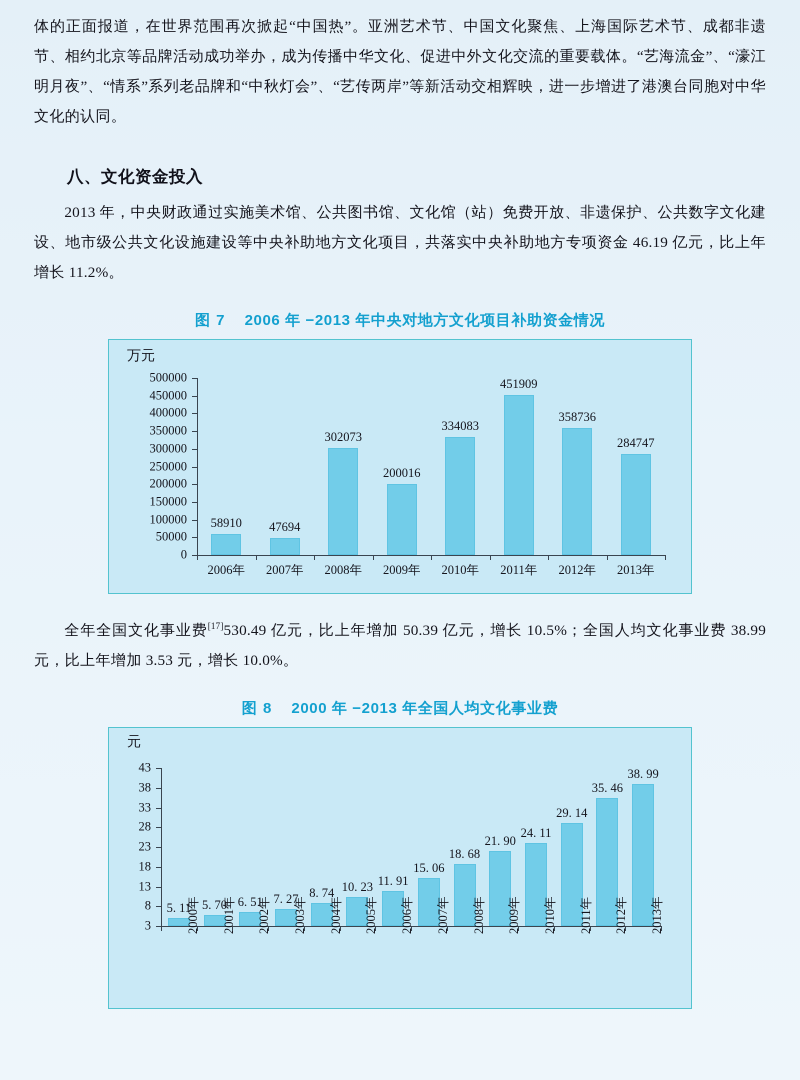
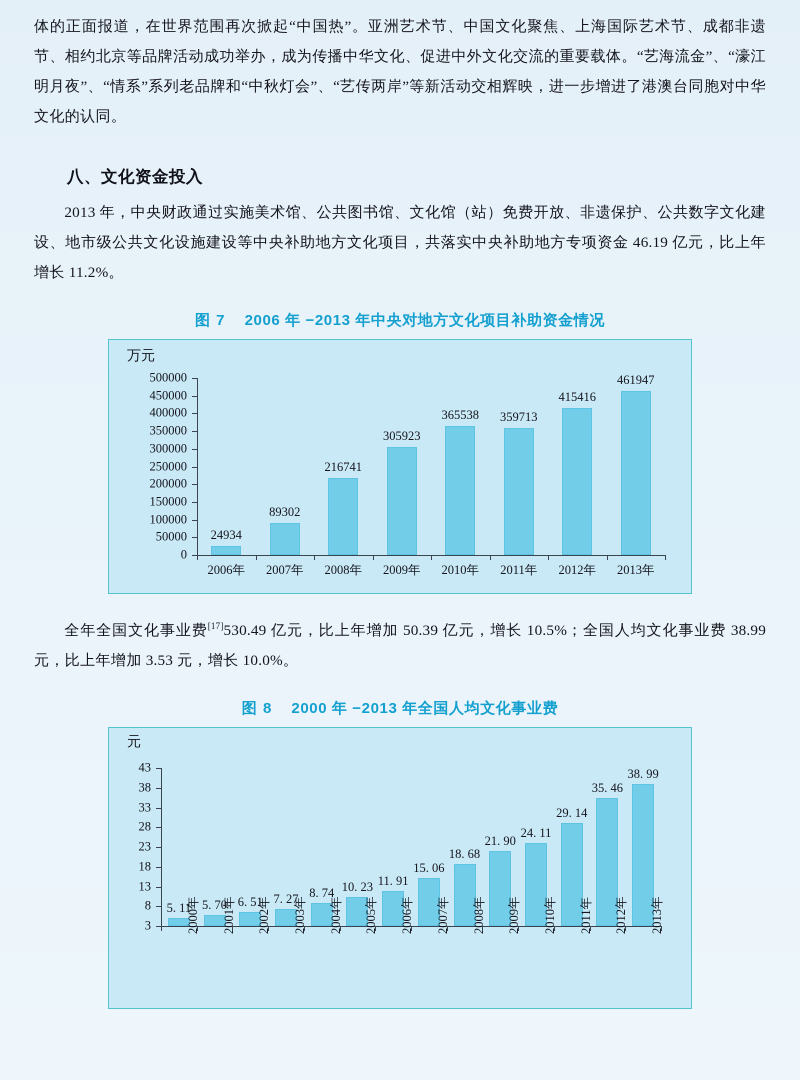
图 7 2006 年 −2013 年中央对地方文化项目补助资金情况/2006年: 58910 -> 24934
图 7 2006 年 −2013 年中央对地方文化项目补助资金情况/2007年: 47694 -> 89302
图 7 2006 年 −2013 年中央对地方文化项目补助资金情况/2008年: 302073 -> 216741
图 7 2006 年 −2013 年中央对地方文化项目补助资金情况/2009年: 200016 -> 305923
图 7 2006 年 −2013 年中央对地方文化项目补助资金情况/2010年: 334083 -> 365538
图 7 2006 年 −2013 年中央对地方文化项目补助资金情况/2011年: 451909 -> 359713
图 7 2006 年 −2013 年中央对地方文化项目补助资金情况/2012年: 358736 -> 415416
图 7 2006 年 −2013 年中央对地方文化项目补助资金情况/2013年: 284747 -> 461947
